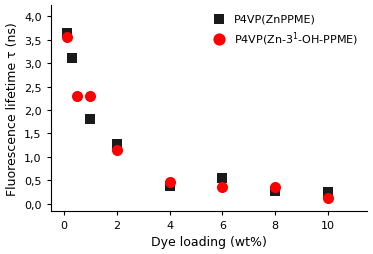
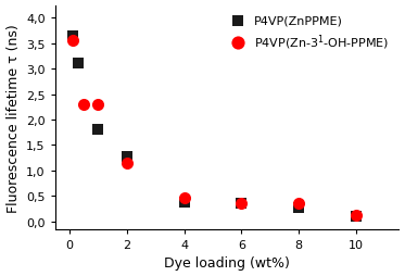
P4VP(ZnPPME)/6: 0,55 -> 0,35
P4VP(ZnPPME)/10: 0,25 -> 0,10
